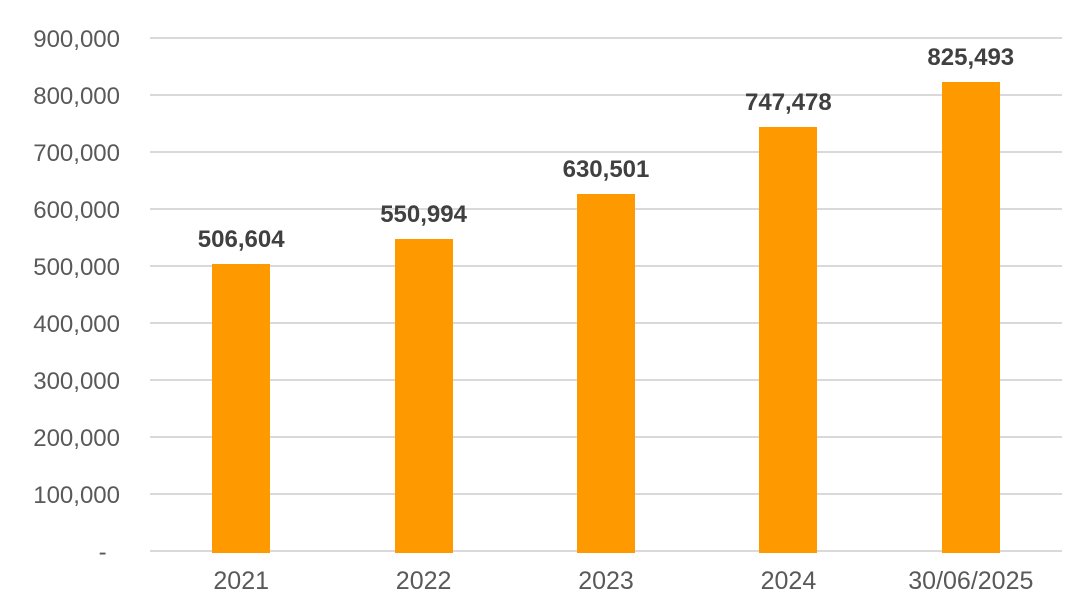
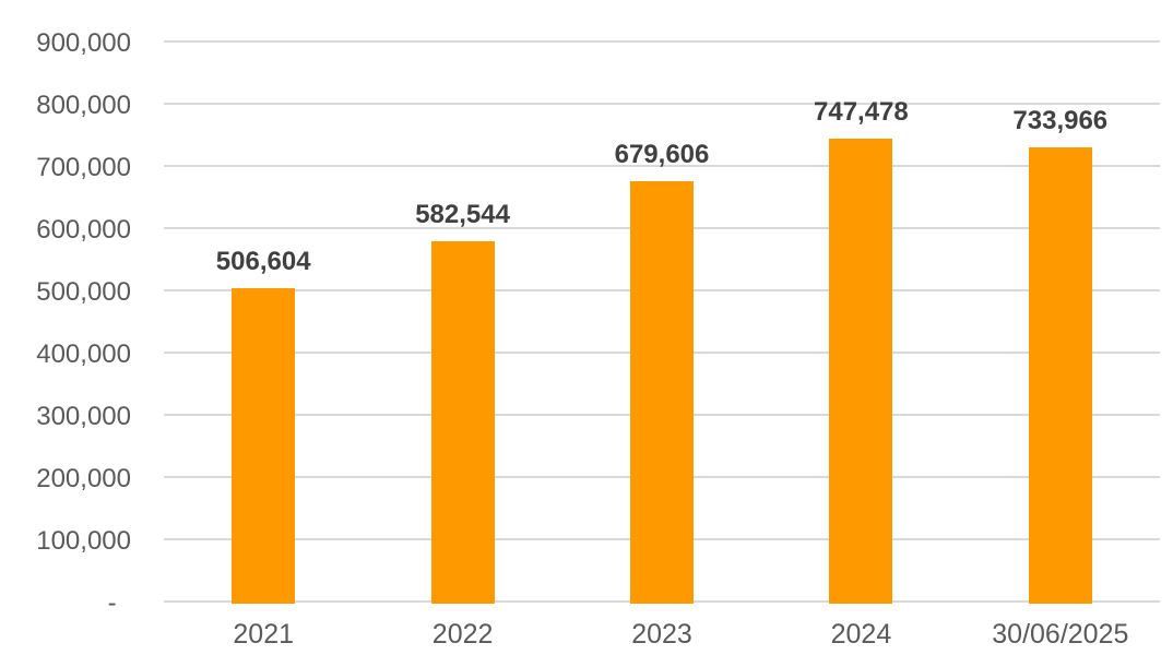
2022: 550,994 -> 582,544
2023: 630,501 -> 679,606
30/06/2025: 825,493 -> 733,966
